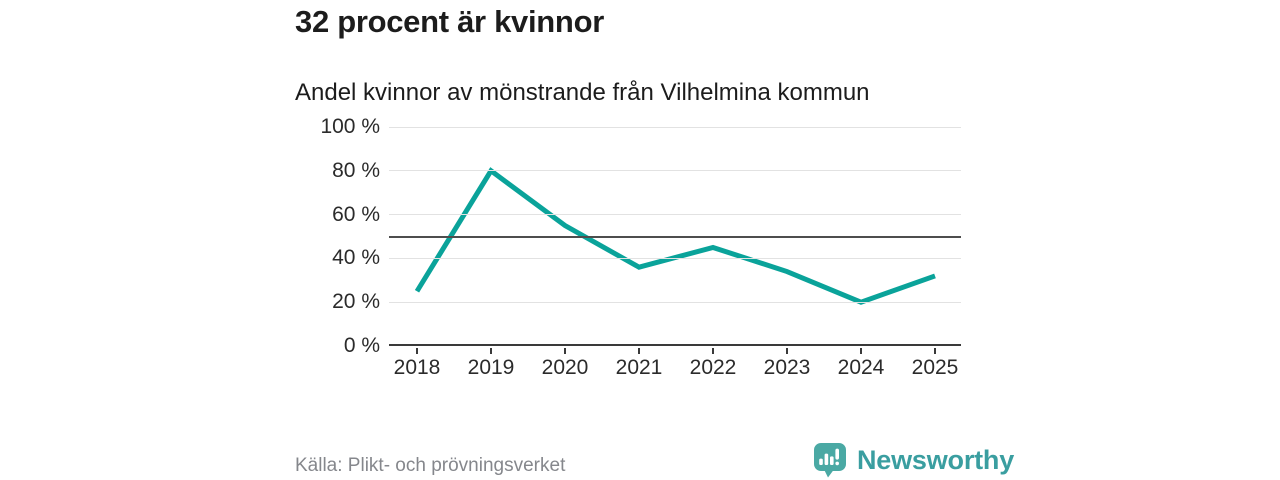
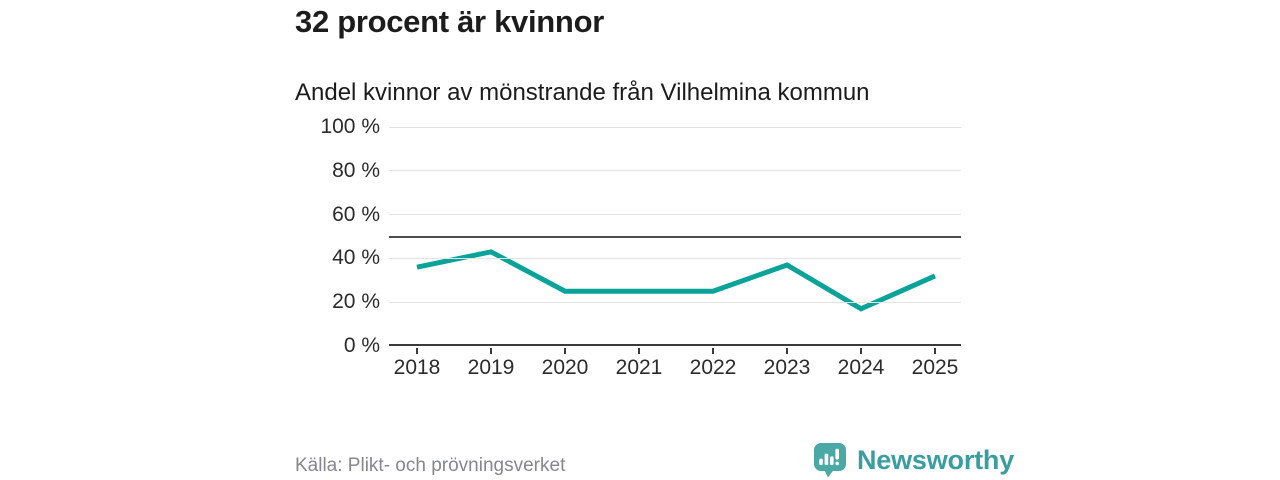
2018: 25% -> 36%
2019: 80% -> 43%
2020: 55% -> 25%
2021: 36% -> 25%
2022: 45% -> 25%
2023: 34% -> 37%
2024: 20% -> 17%
